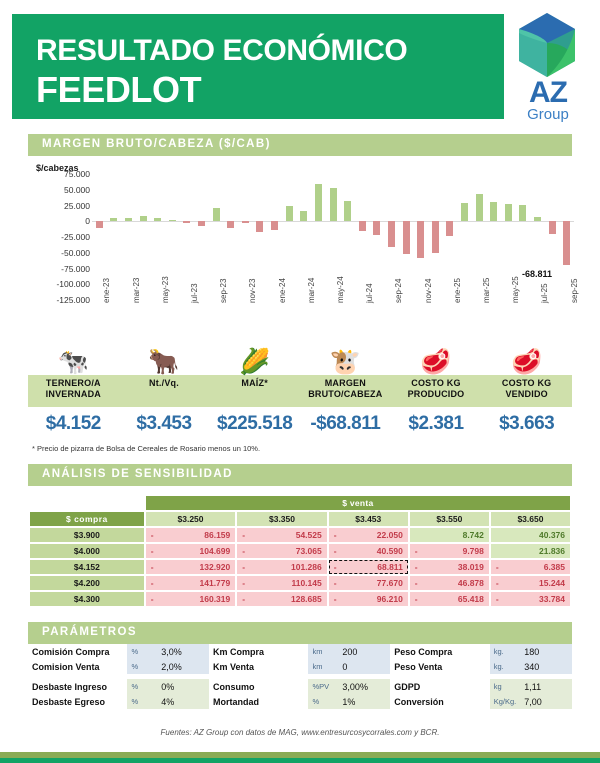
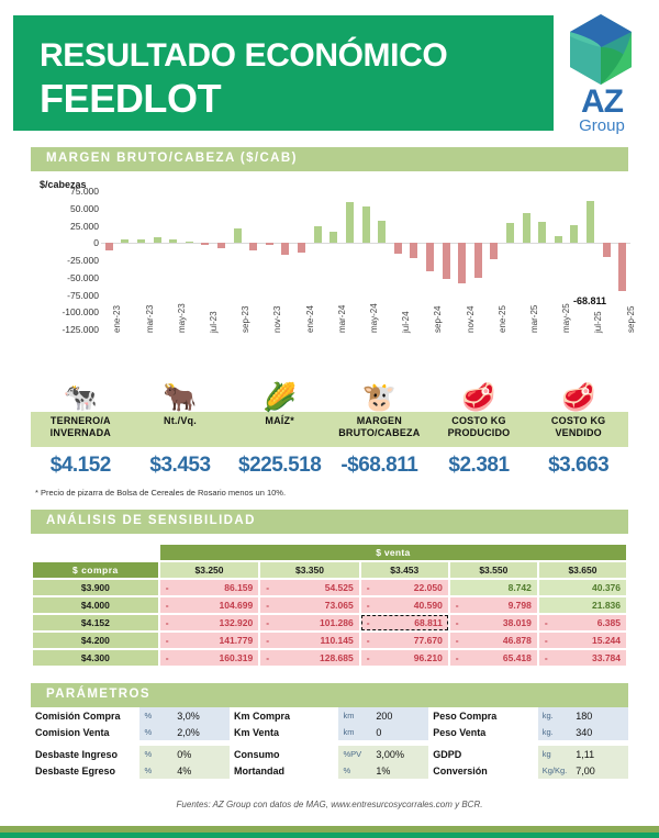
may-25: 30000 -> 10000
jul-25: 10000 -> 60000
